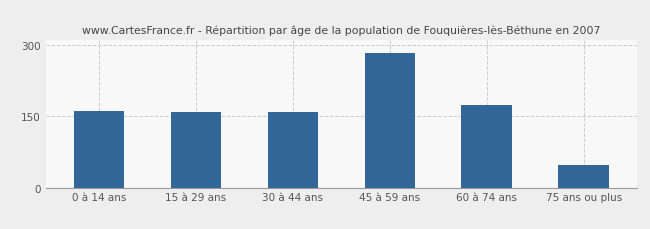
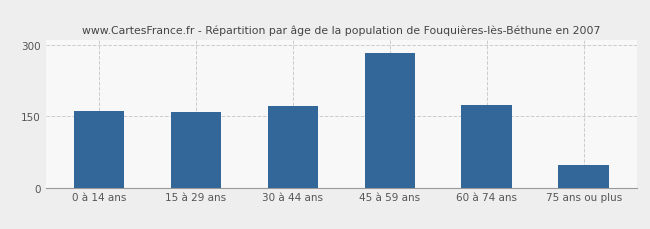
30 à 44 ans: 160 -> 171
